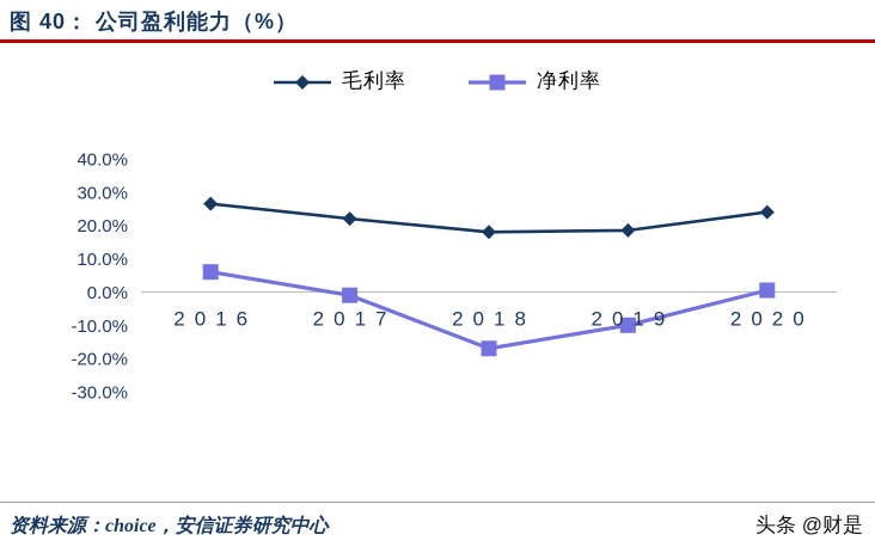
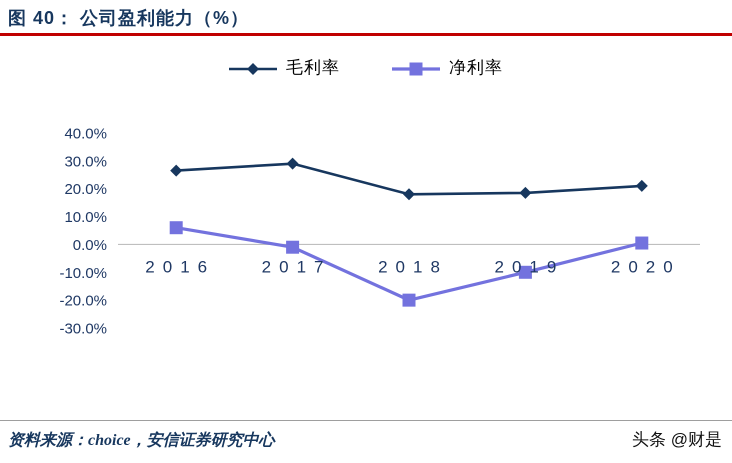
毛利率/2017: 22% -> 29%
净利率/2018: -17% -> -20%
毛利率/2020: 24% -> 21%
